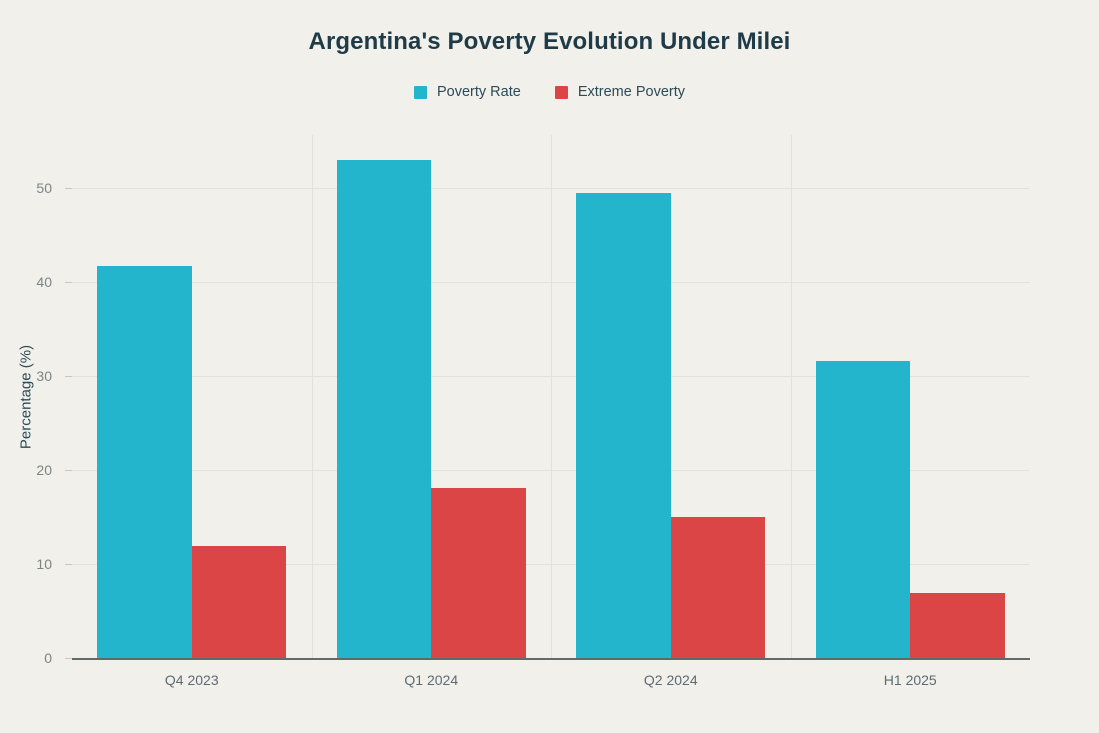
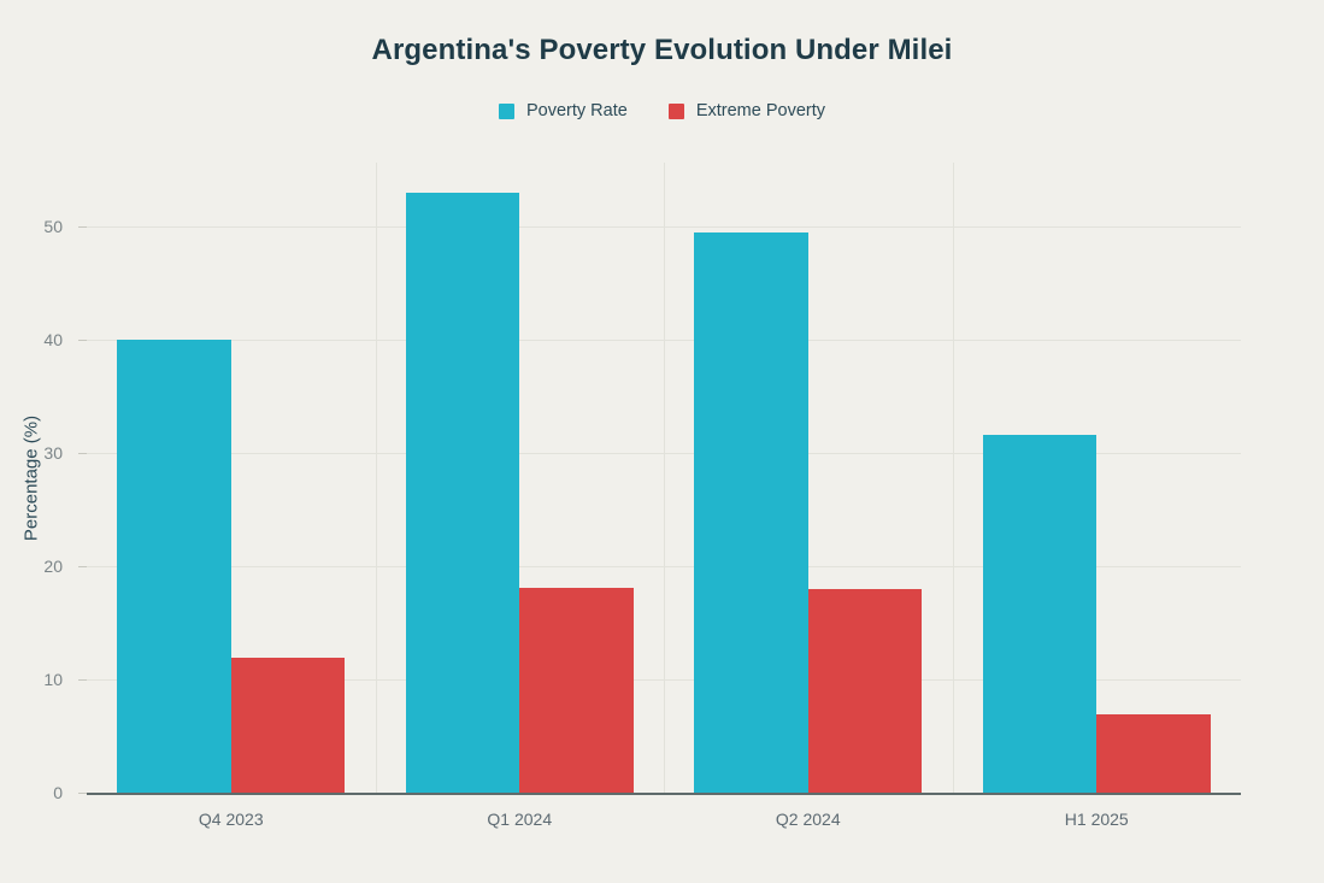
Poverty Rate/Q4 2023: 42 -> 40
Extreme Poverty/Q2 2024: 15 -> 18
